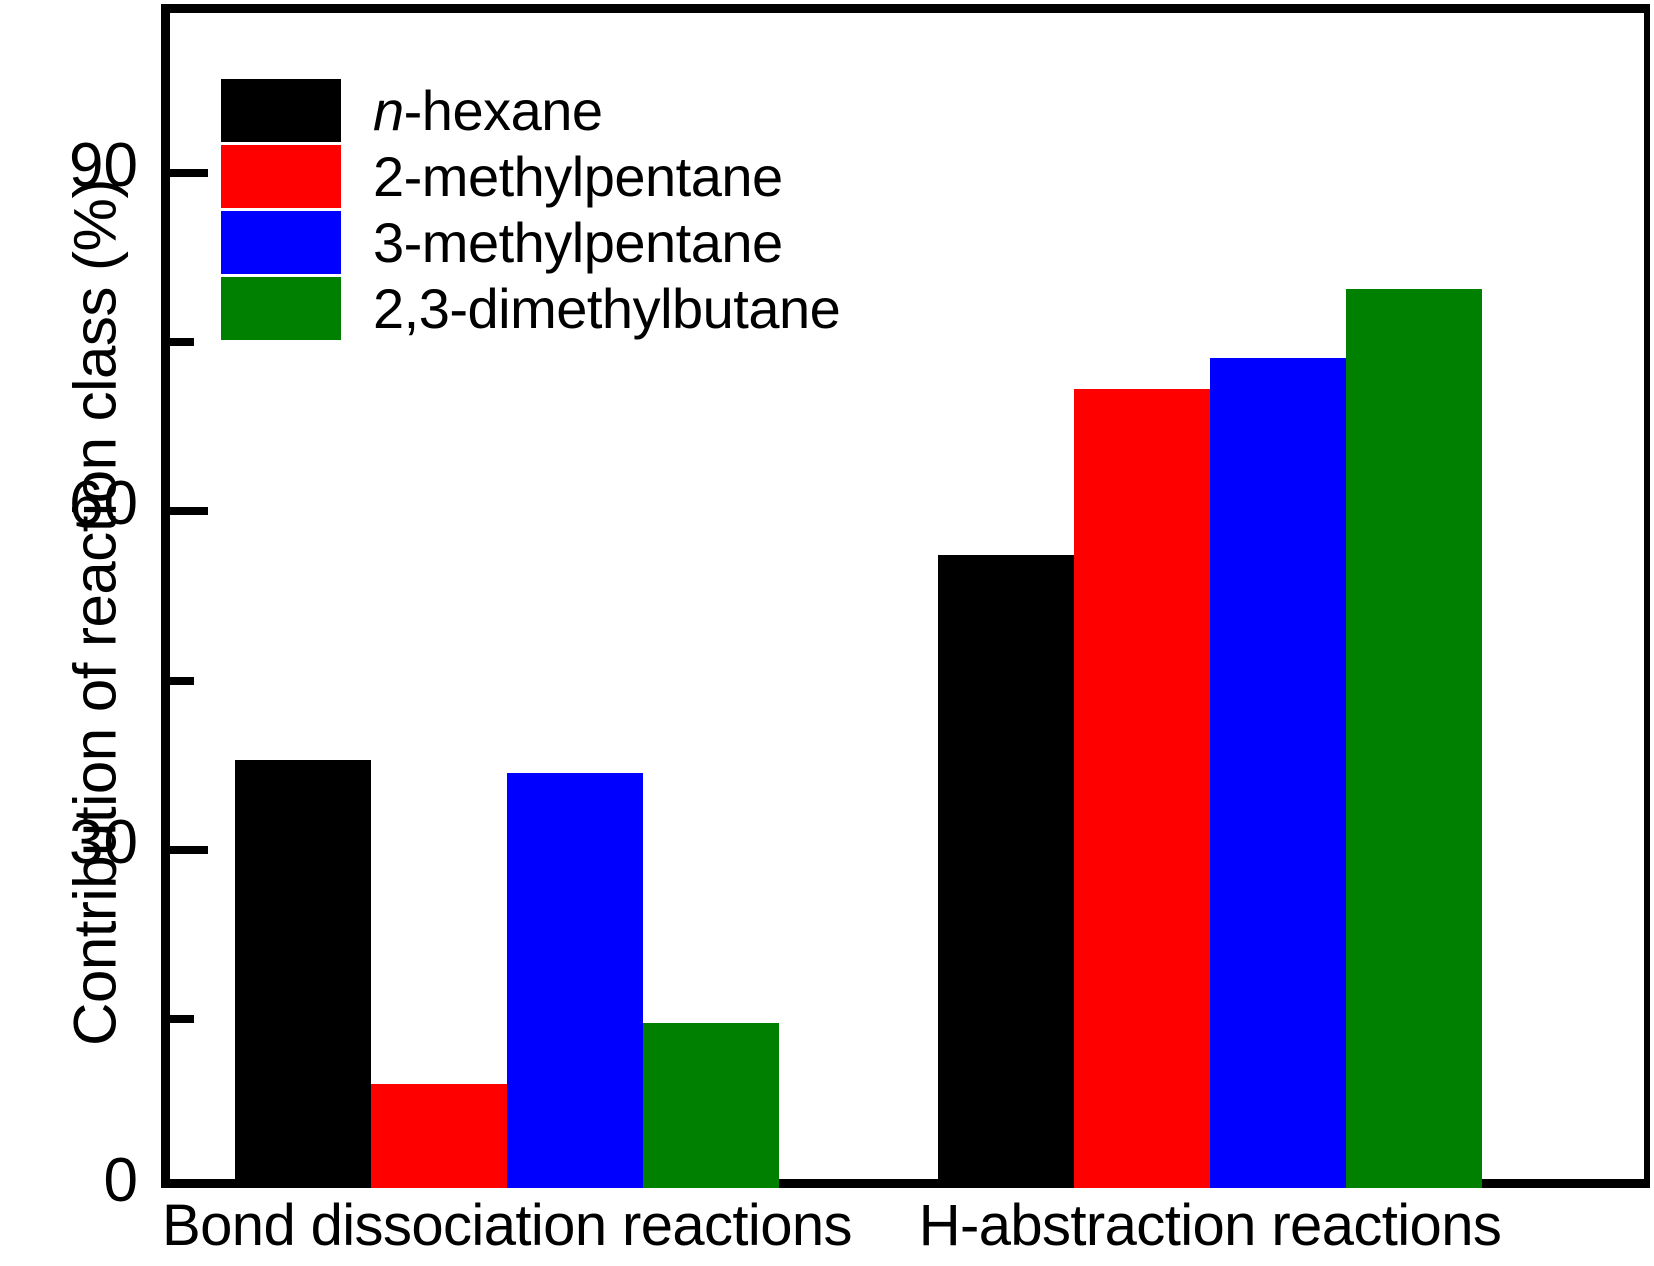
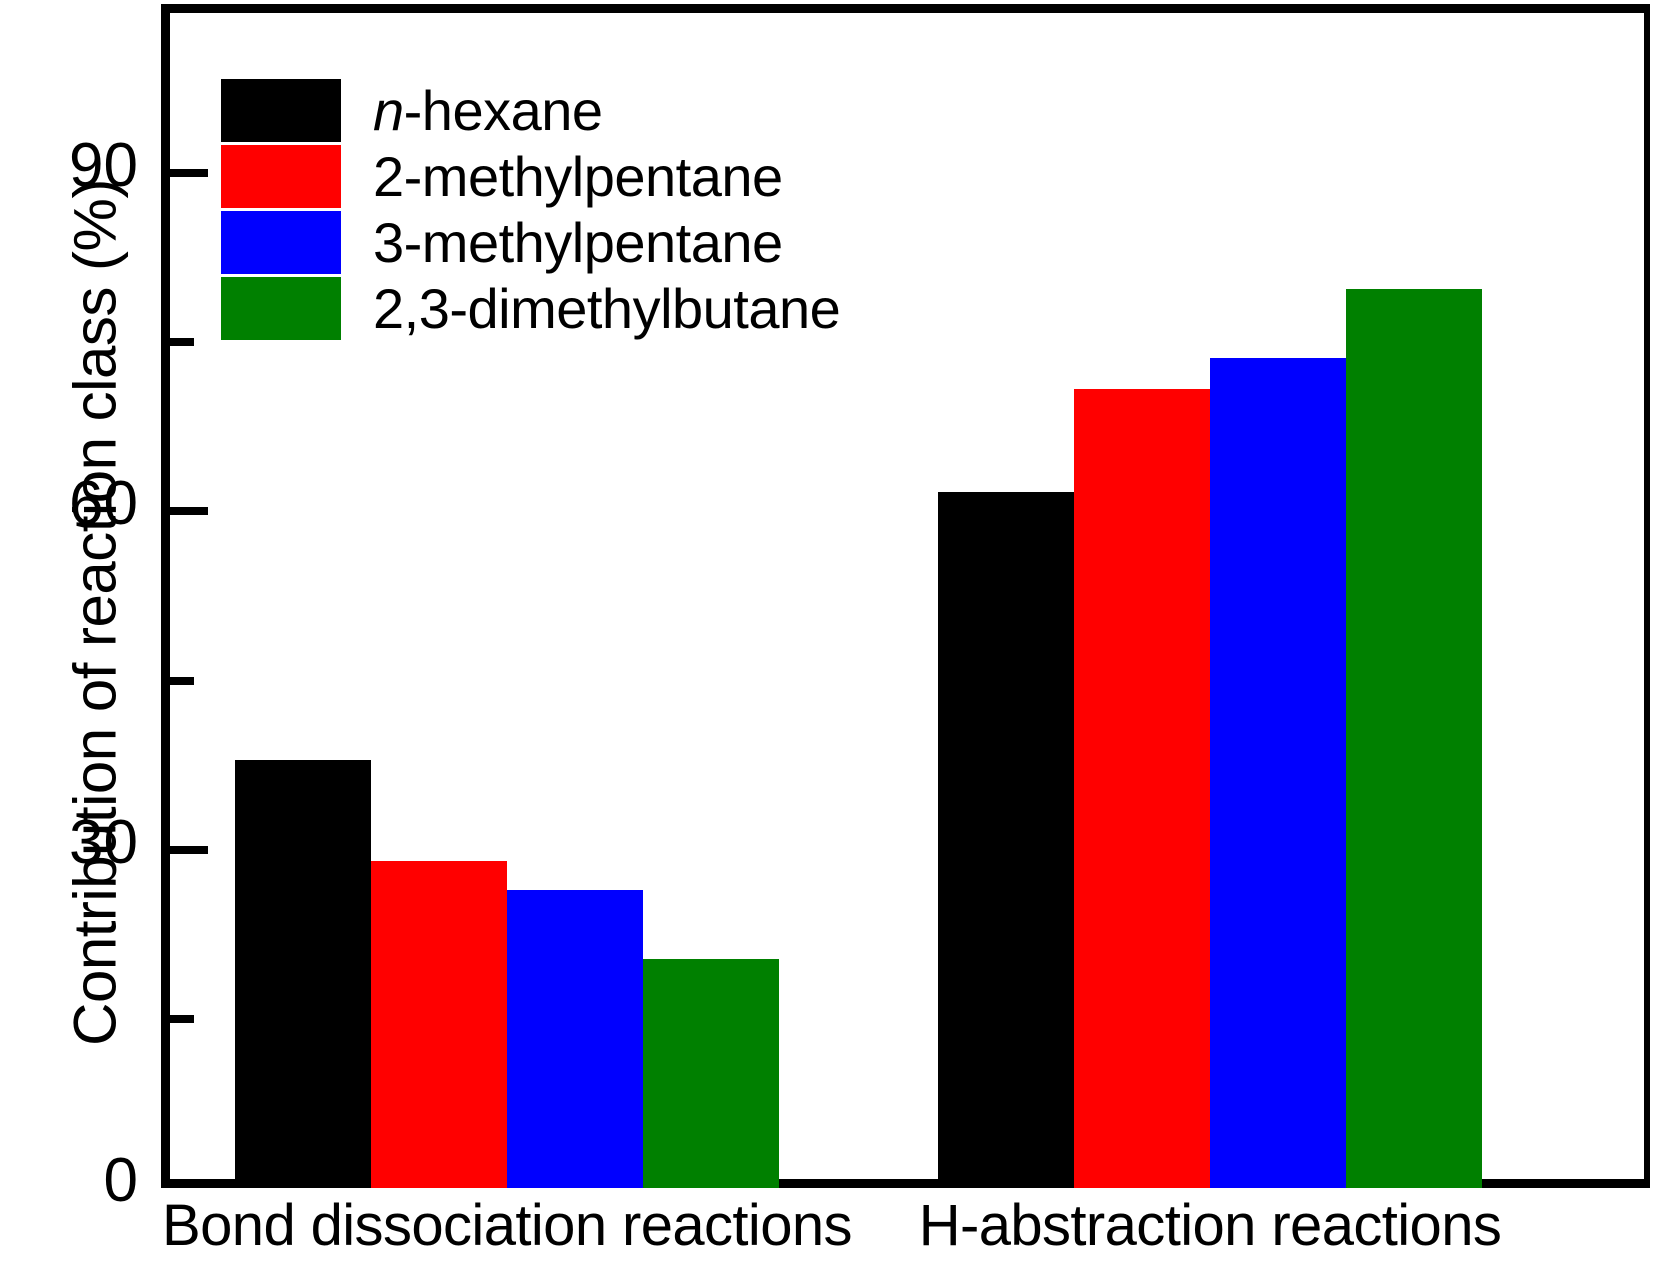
2-methylpentane/Bond dissociation reactions: 9.2 -> 29.0
3-methylpentane/Bond dissociation reactions: 36.8 -> 26.4
2,3-dimethylbutane/Bond dissociation reactions: 14.6 -> 20.3
n-hexane/H-abstraction reactions: 56.1 -> 61.7
